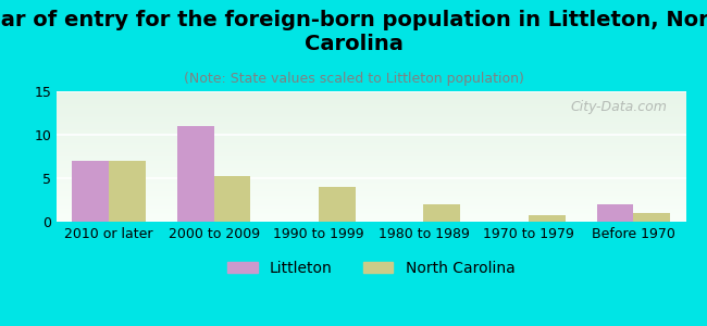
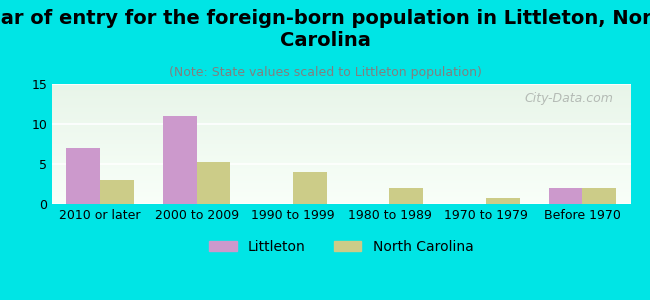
North Carolina/2010 or later: 7.0 -> 3.0
North Carolina/Before 1970: 1.0 -> 2.0
